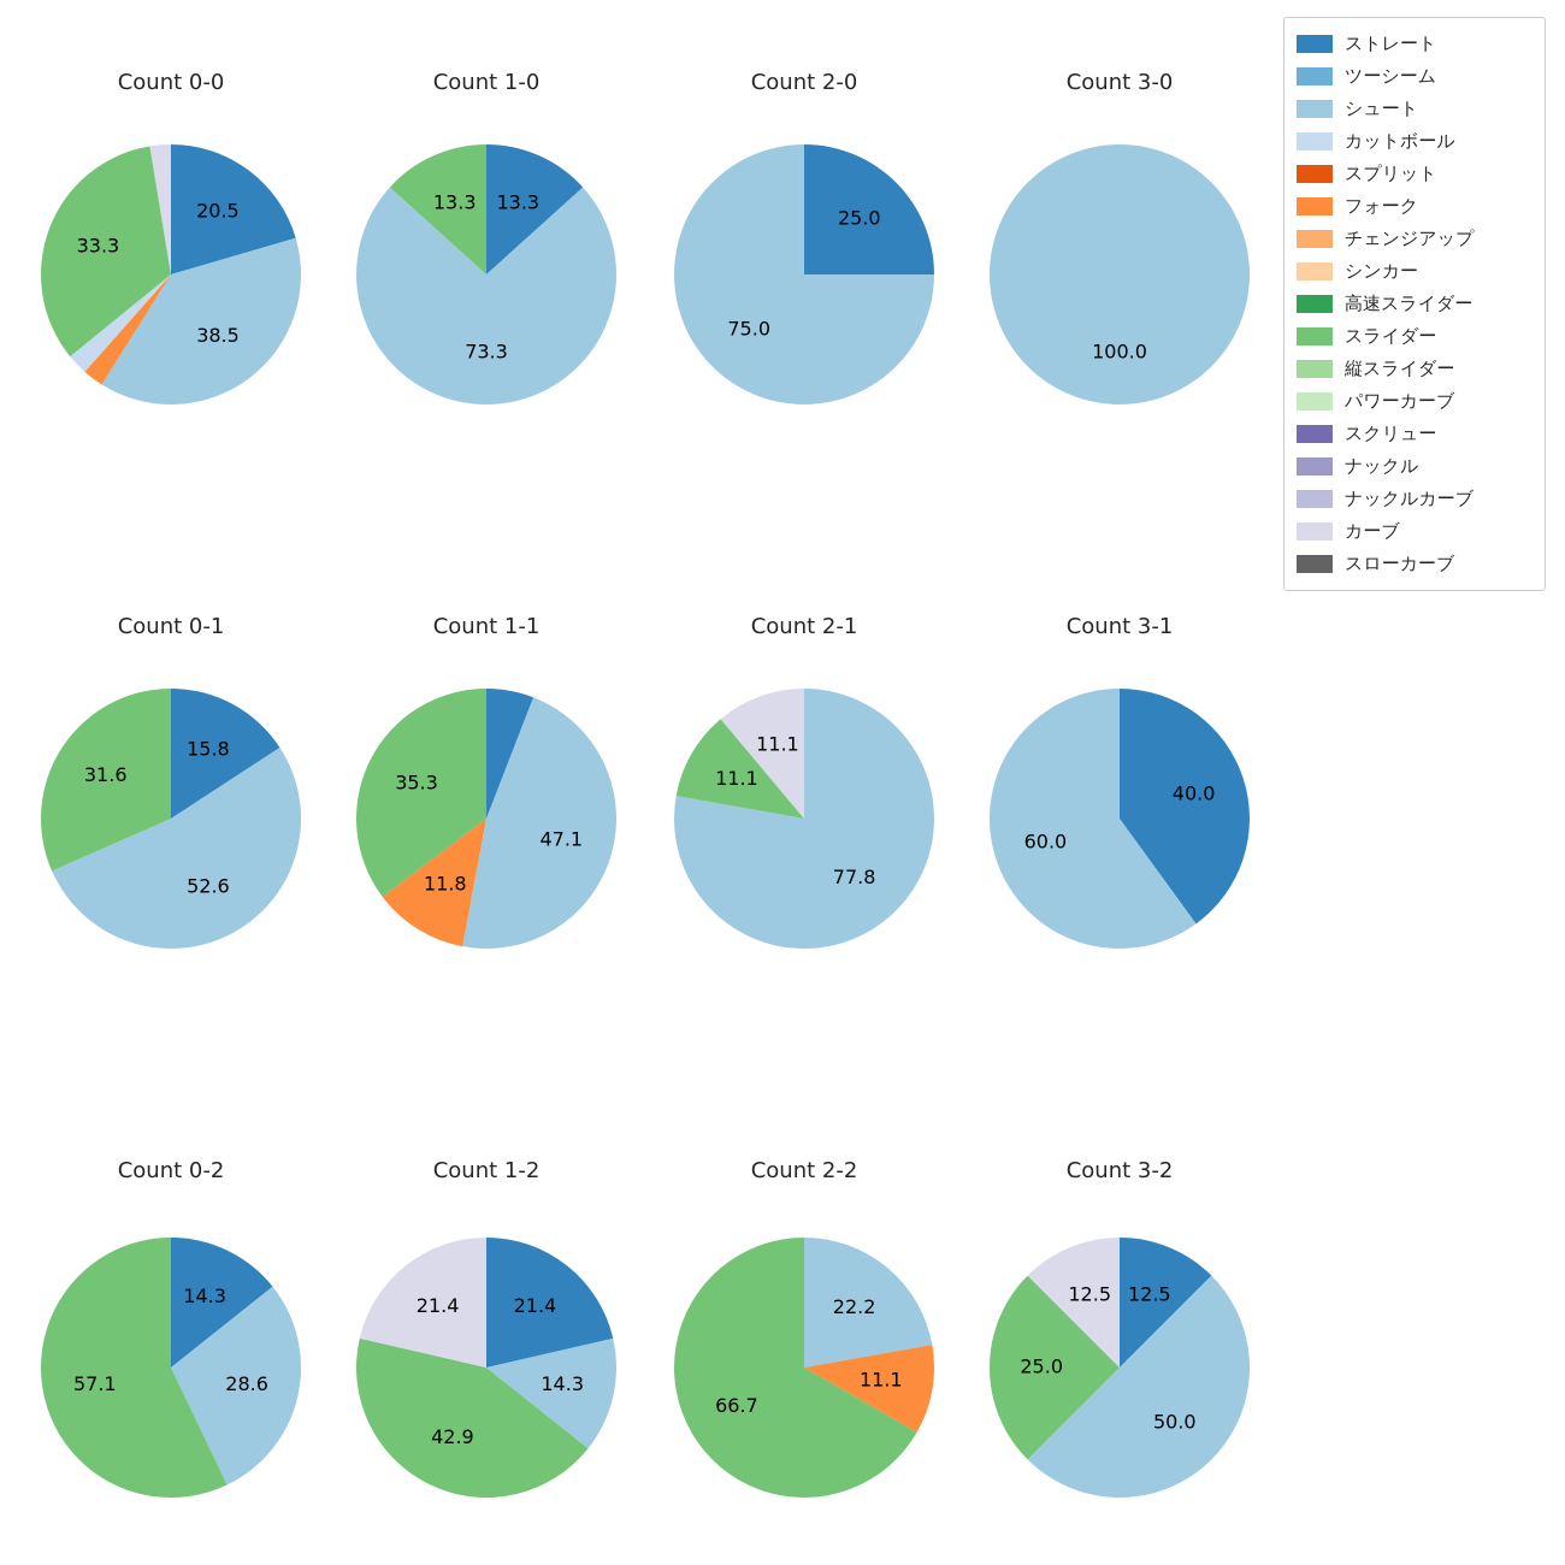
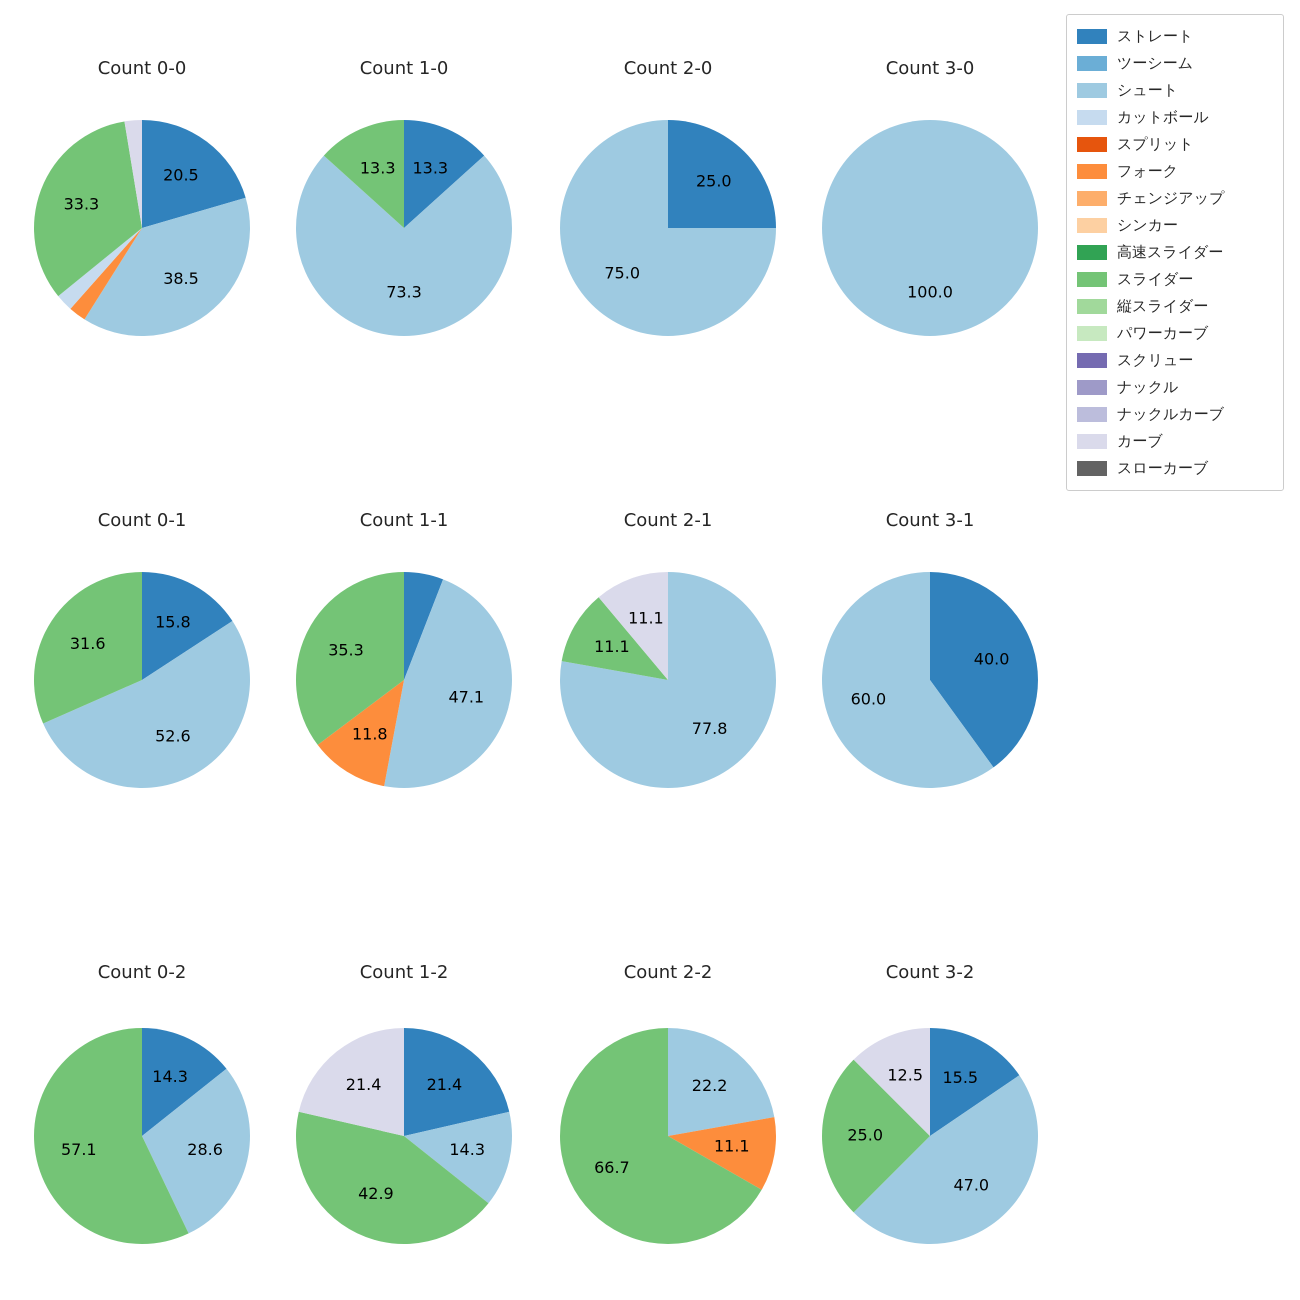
Count 3-2/ストレート: 12.5 -> 15.5
Count 3-2/シュート: 50.0 -> 47.0
